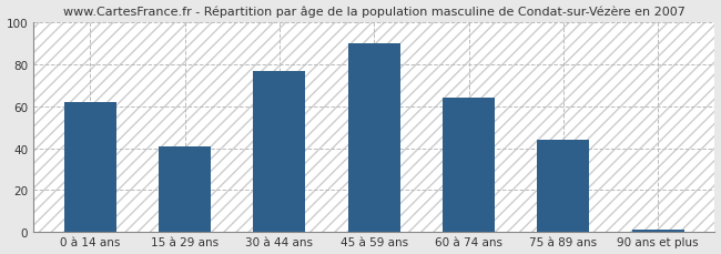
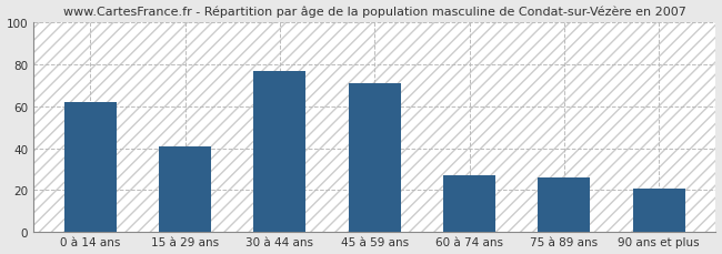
45 à 59 ans: 90 -> 71
60 à 74 ans: 64 -> 27
75 à 89 ans: 44 -> 26
90 ans et plus: 1 -> 21
